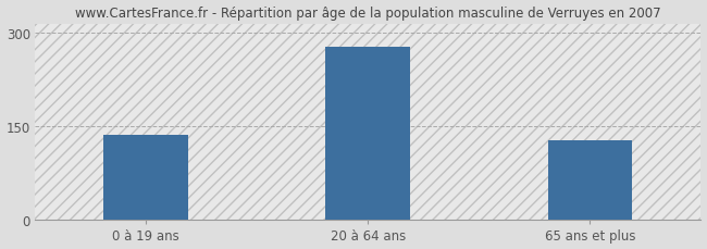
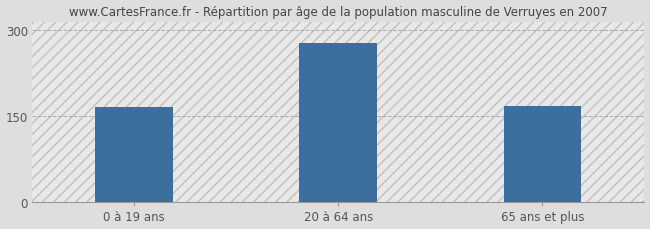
0 à 19 ans: 137 -> 166
65 ans et plus: 127 -> 168
